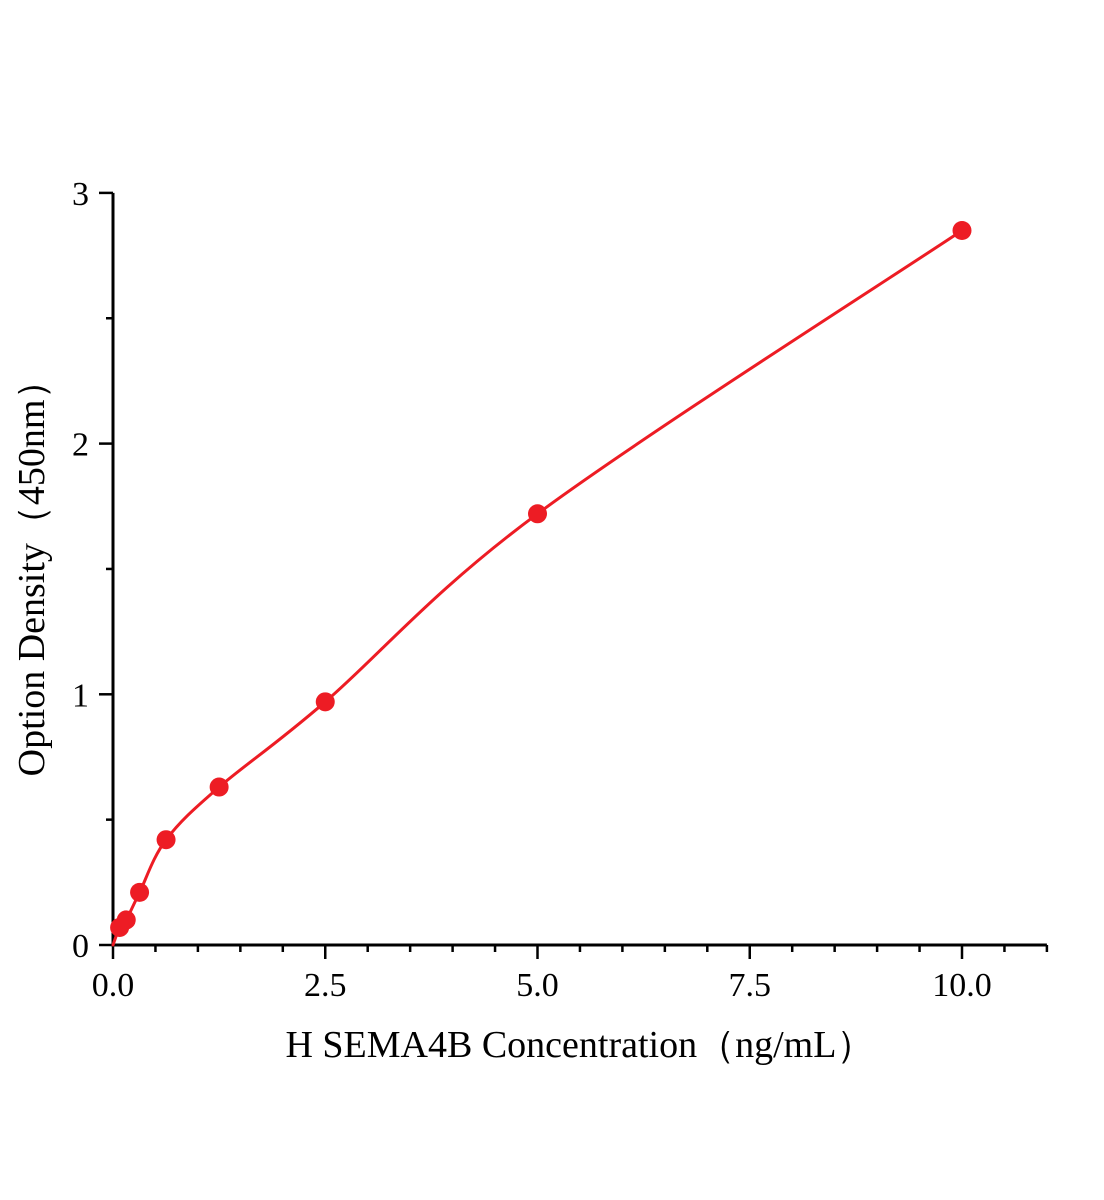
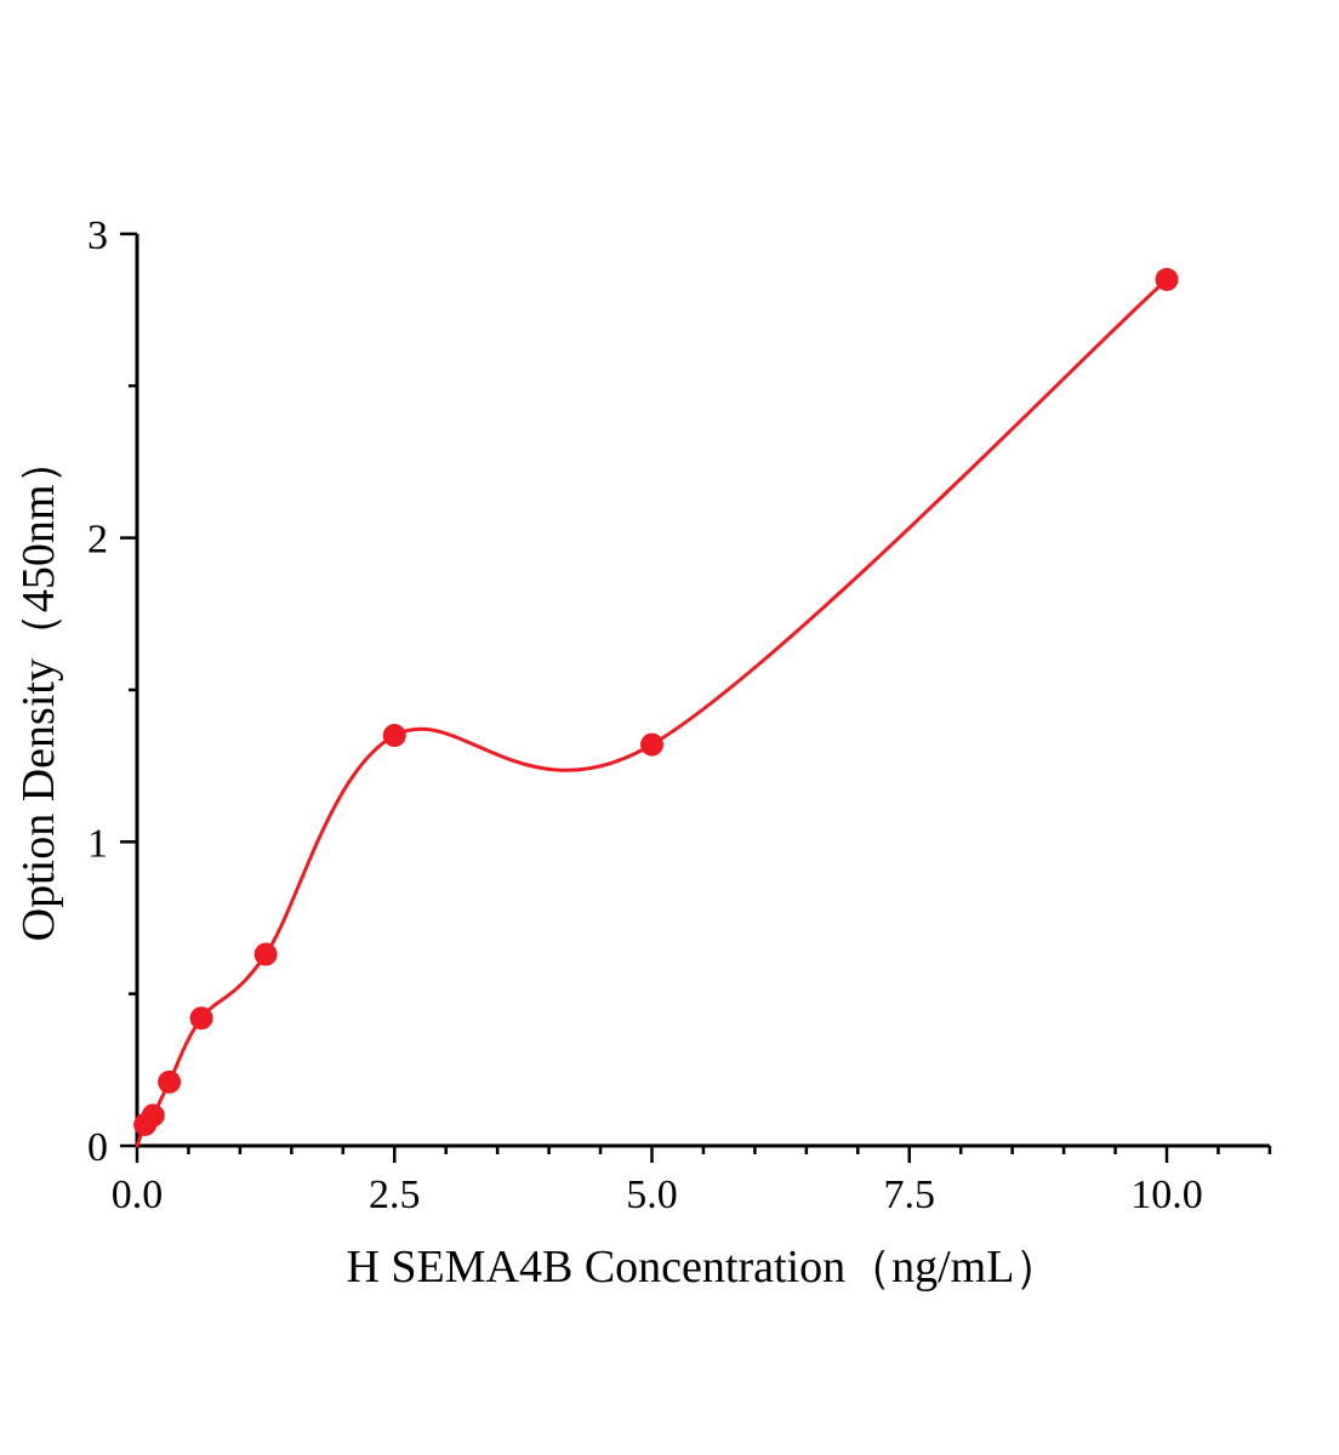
2.5: 0.97 -> 1.35
5.0: 1.72 -> 1.32
